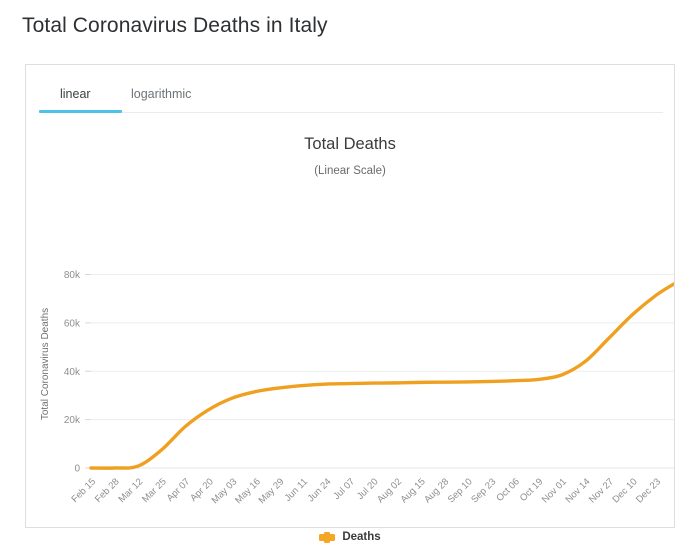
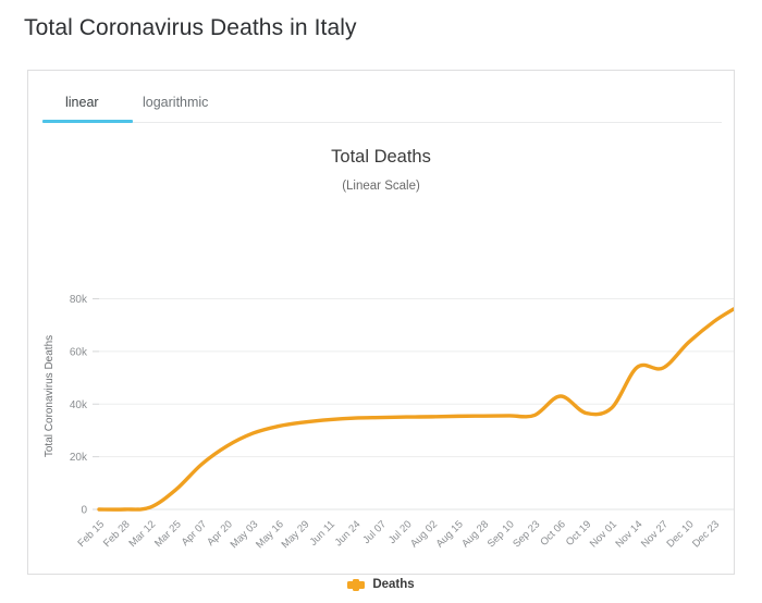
Oct 06: 36k -> 43k
Nov 14: 44k -> 54k
